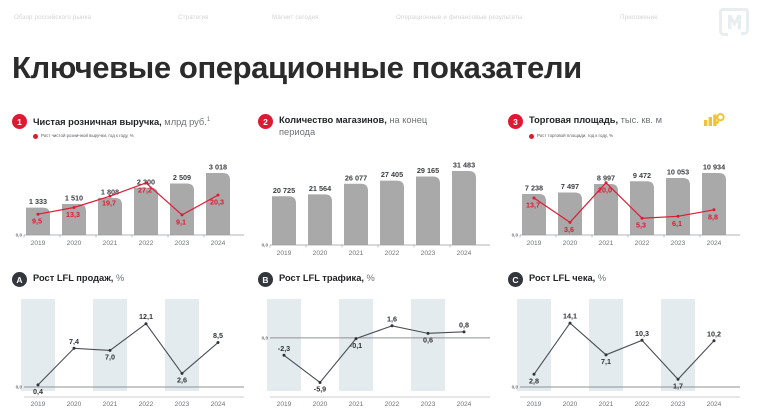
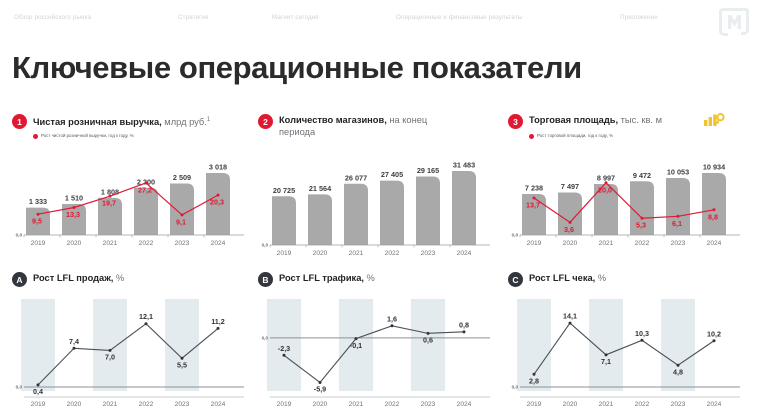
Рост LFL продаж, %/2023: 2,6 -> 5,5
Рост LFL продаж, %/2024: 8,5 -> 11,2
Рост LFL чека, %/2023: 1,7 -> 4,8
